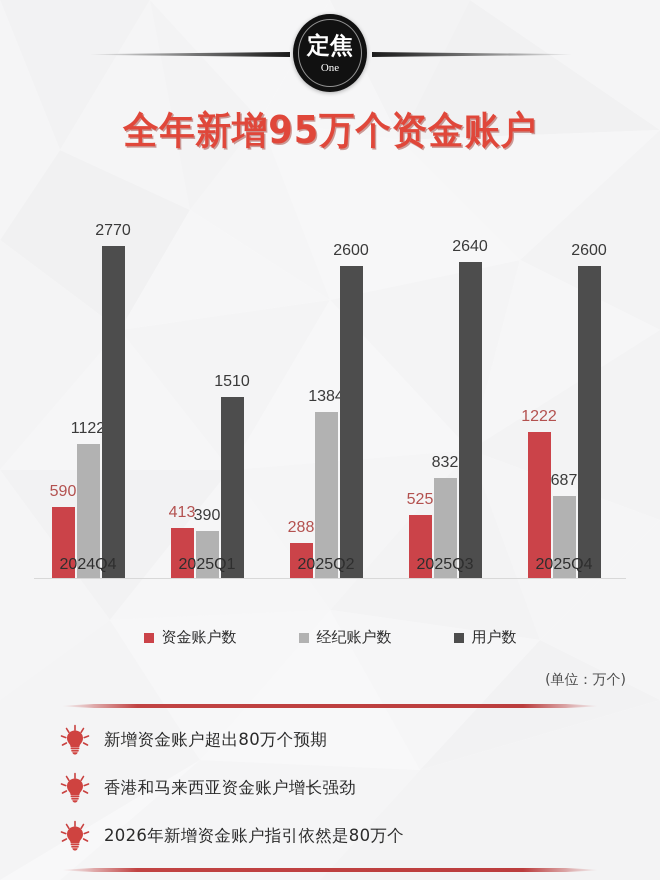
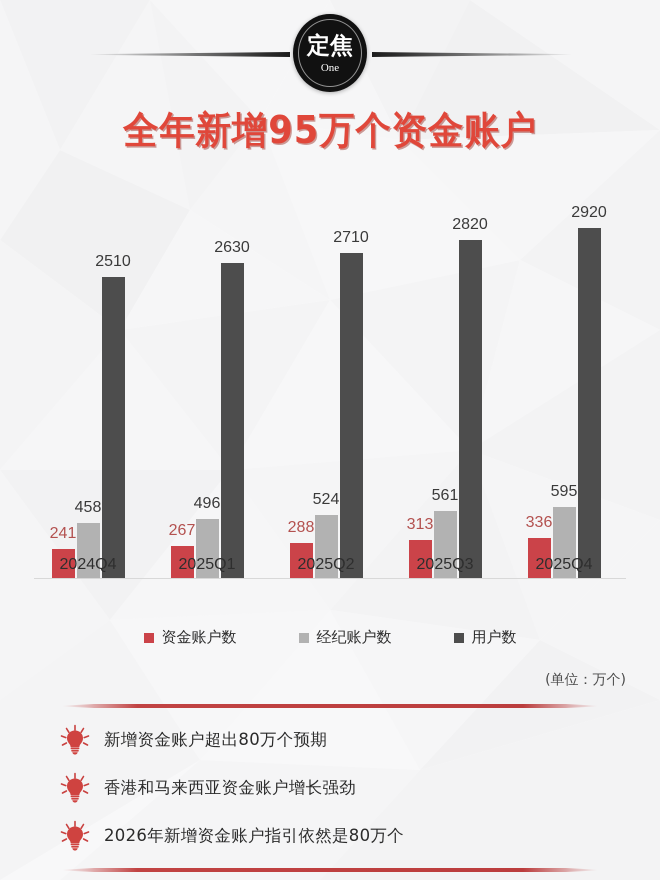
资金账户数/2024Q4: 590 -> 241
经纪账户数/2024Q4: 1122 -> 458
用户数/2024Q4: 2770 -> 2510
资金账户数/2025Q1: 413 -> 267
经纪账户数/2025Q1: 390 -> 496
用户数/2025Q1: 1510 -> 2630
经纪账户数/2025Q2: 1384 -> 524
用户数/2025Q2: 2600 -> 2710
资金账户数/2025Q3: 525 -> 313
经纪账户数/2025Q3: 832 -> 561
用户数/2025Q3: 2640 -> 2820
资金账户数/2025Q4: 1222 -> 336
经纪账户数/2025Q4: 687 -> 595
用户数/2025Q4: 2600 -> 2920
